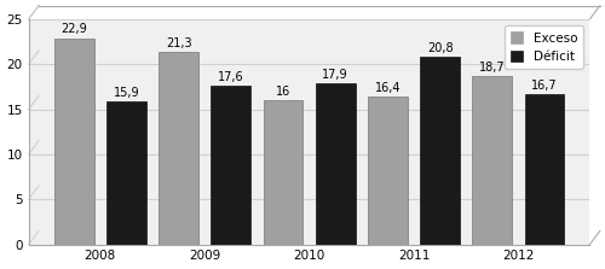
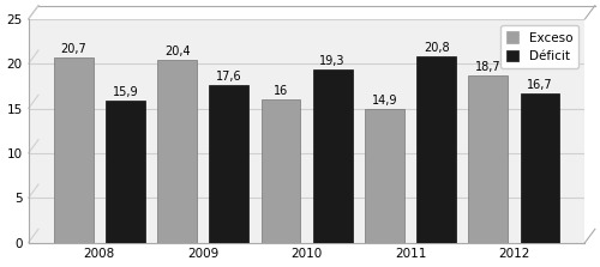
Exceso/2008: 22,9 -> 20,7
Exceso/2009: 21,3 -> 20,4
Déficit/2010: 17,9 -> 19,3
Exceso/2011: 16,4 -> 14,9
